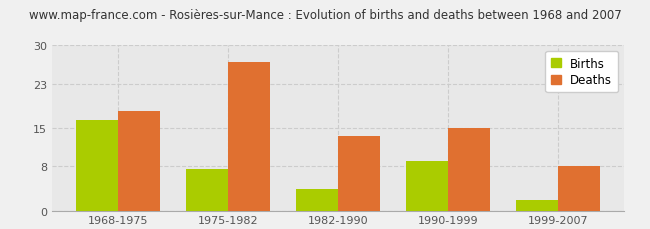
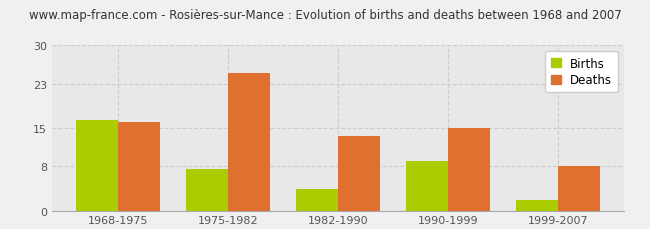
Deaths/1968-1975: 18.0 -> 16.0
Deaths/1975-1982: 27.0 -> 25.0
